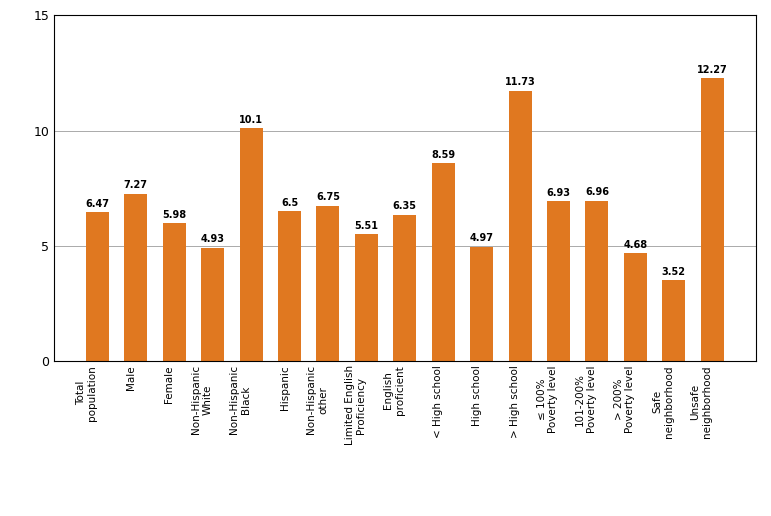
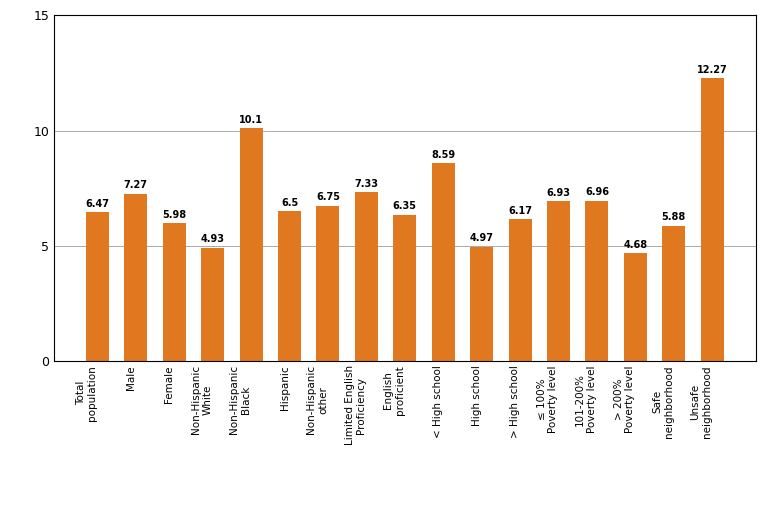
Limited English Proficiency: 5.51 -> 7.33
> High school: 11.73 -> 6.17
Safe neighborhood: 3.52 -> 5.88
